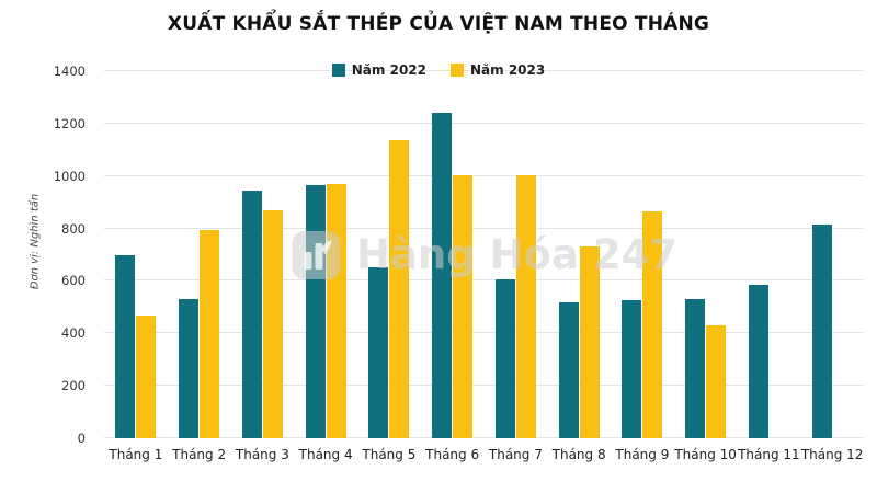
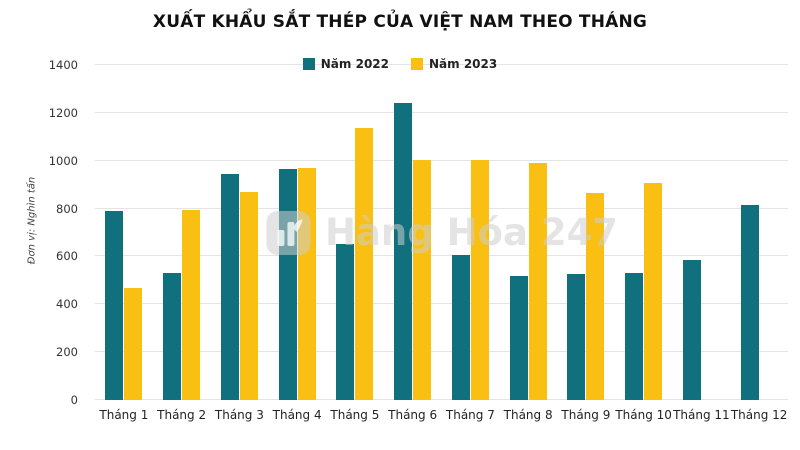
Năm 2022/Tháng 1: 700 -> 790
Năm 2023/Tháng 8: 730 -> 990
Năm 2023/Tháng 10: 430 -> 900
